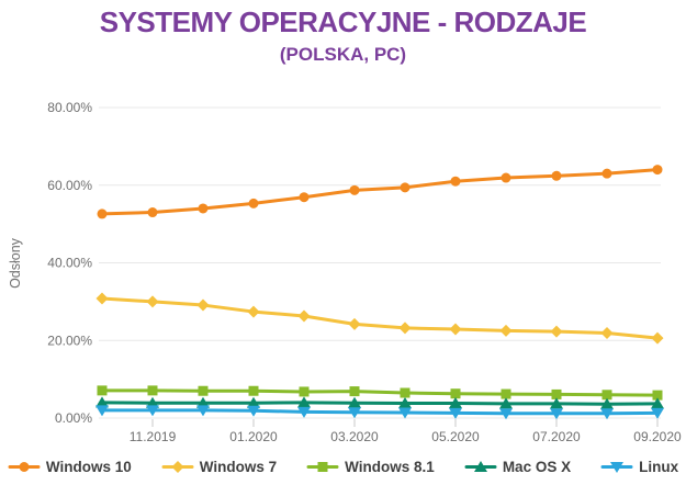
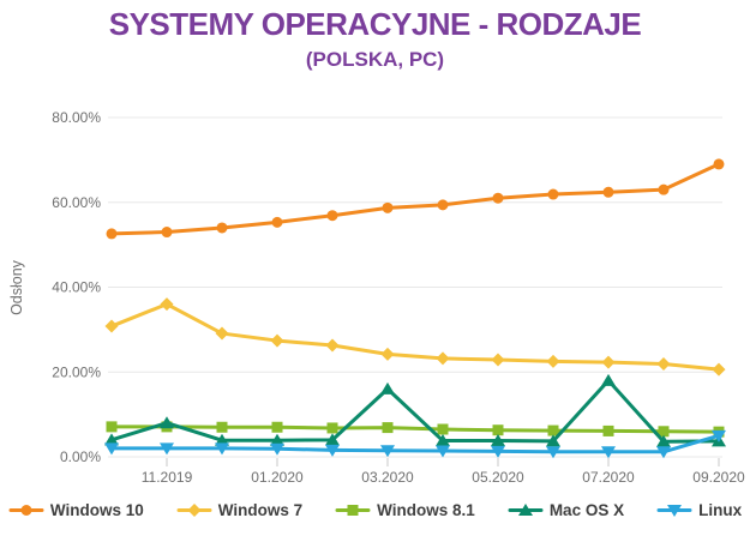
Windows 7/11.2019: 30% -> 36%
Mac OS X/11.2019: 4% -> 8%
Mac OS X/03.2020: 4% -> 16%
Mac OS X/07.2020: 4% -> 18%
Windows 10/09.2020: 64% -> 69%
Linux/09.2020: 1% -> 5%
